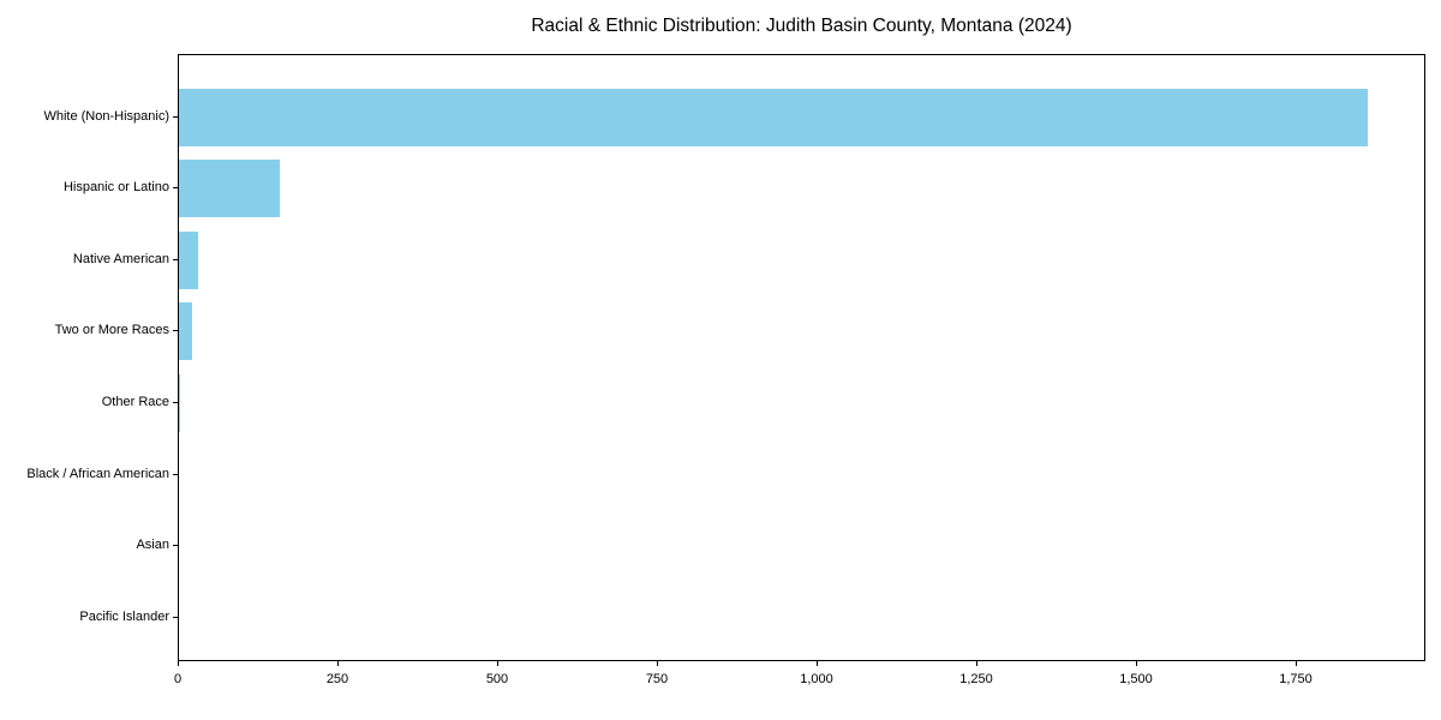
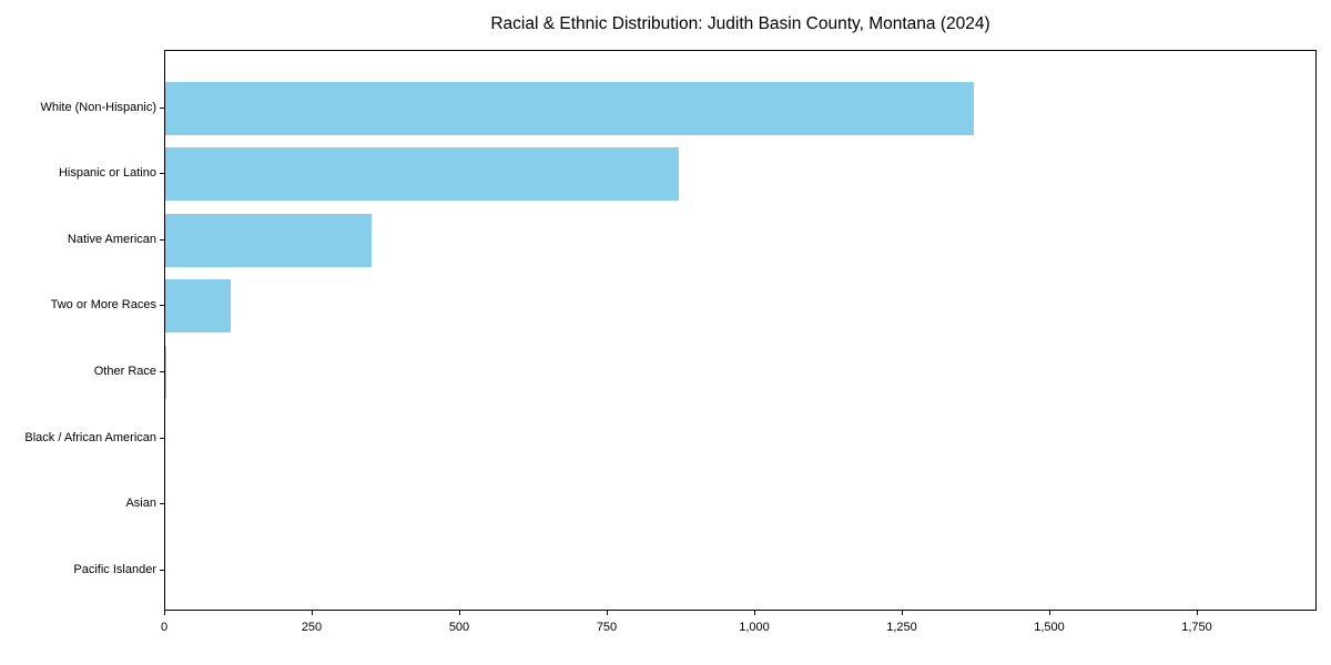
White (Non-Hispanic): 1860 -> 1370
Hispanic or Latino: 160 -> 870
Native American: 30 -> 350
Two or More Races: 20 -> 110
